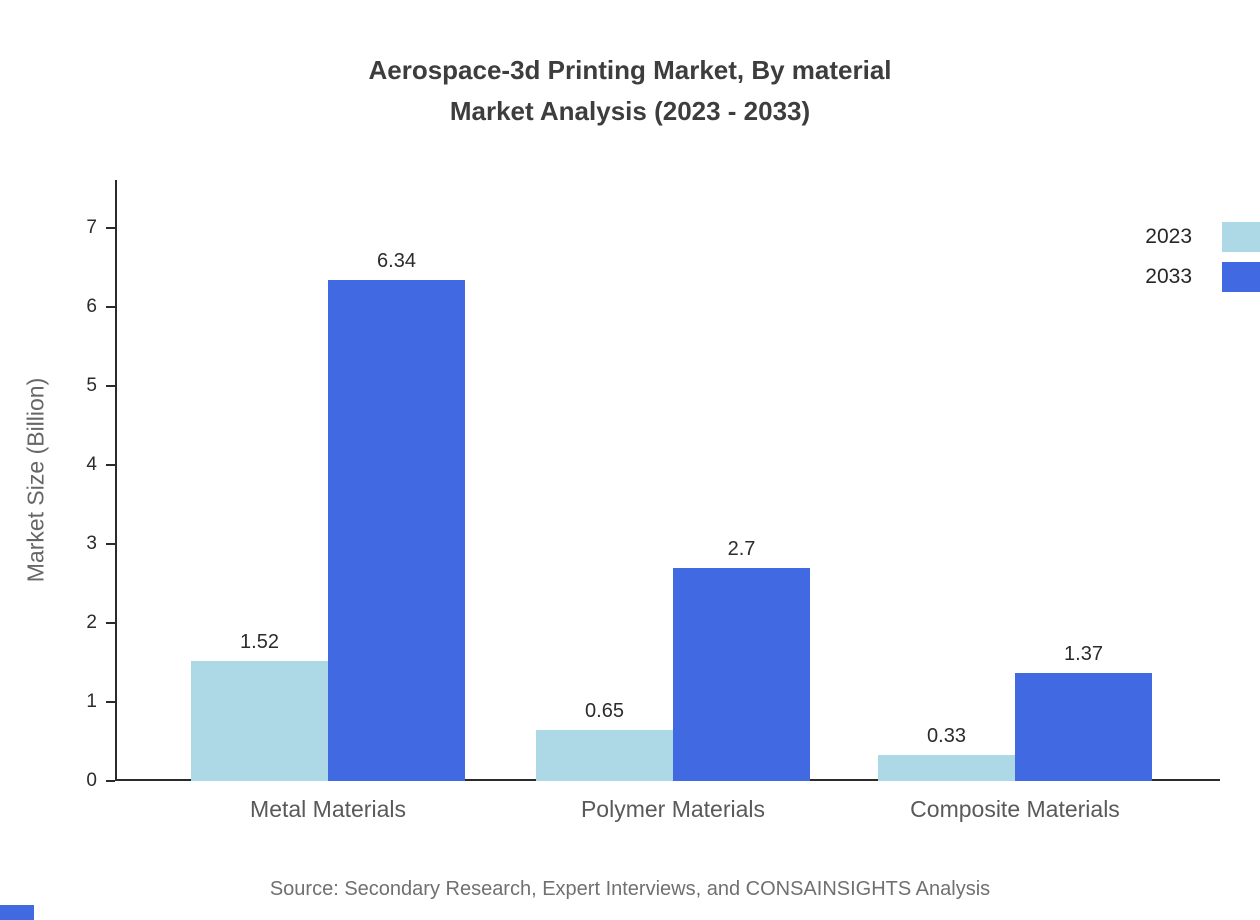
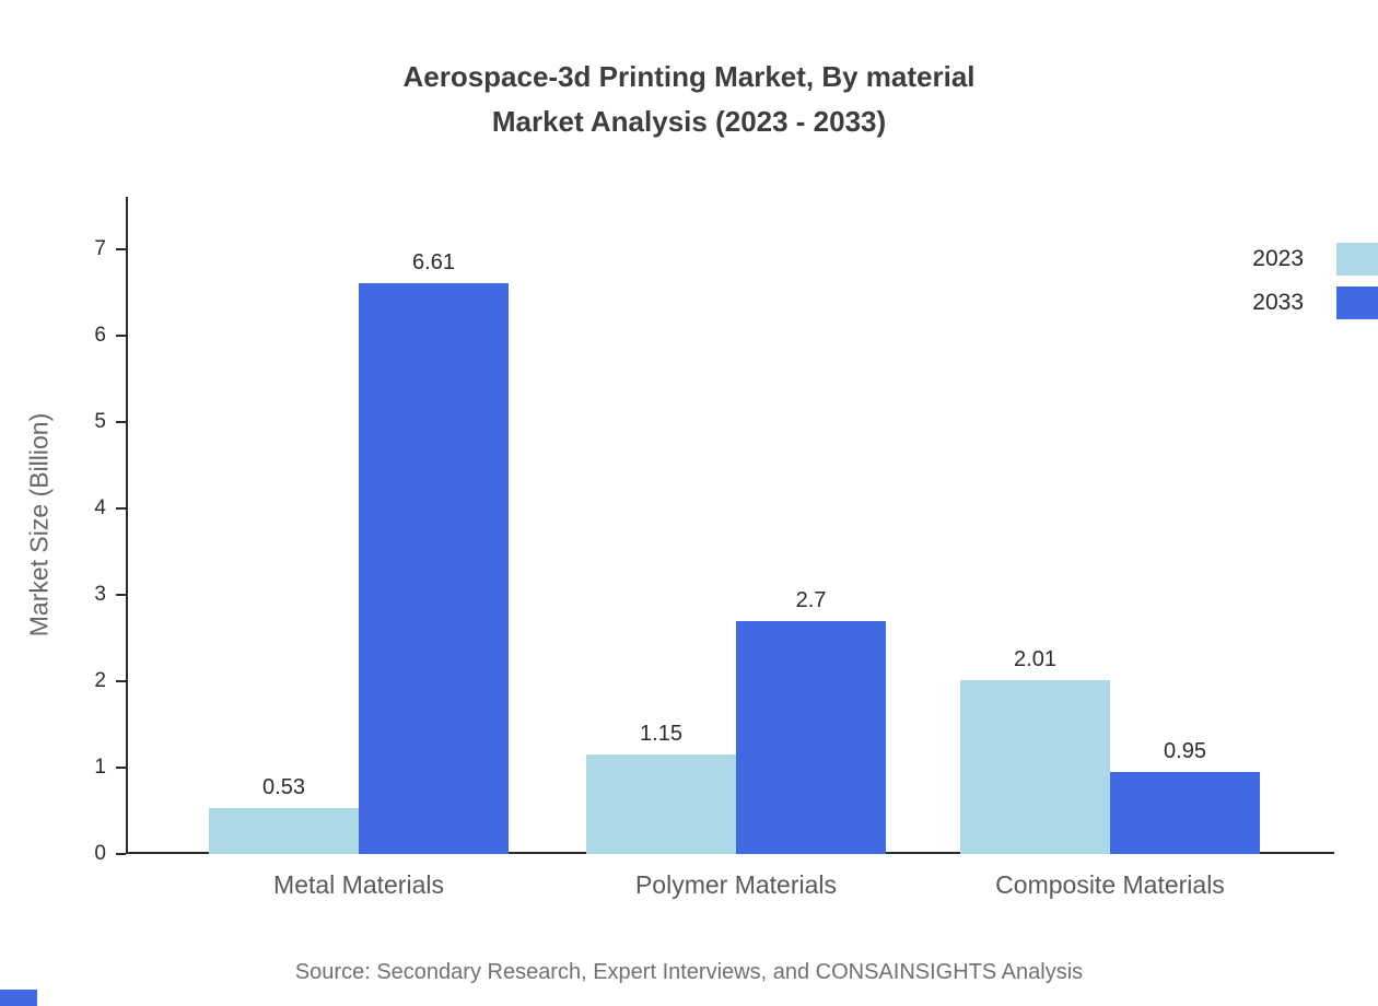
2023/Metal Materials: 1.52 -> 0.53
2033/Metal Materials: 6.34 -> 6.61
2023/Polymer Materials: 0.65 -> 1.15
2023/Composite Materials: 0.33 -> 2.01
2033/Composite Materials: 1.37 -> 0.95
